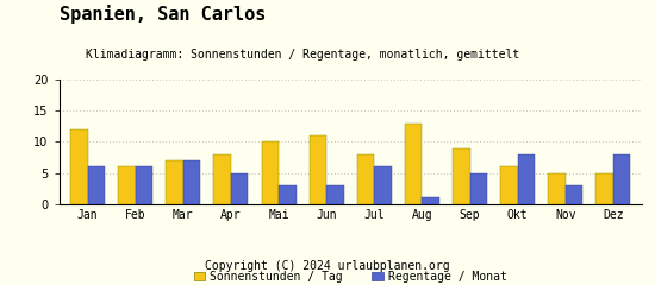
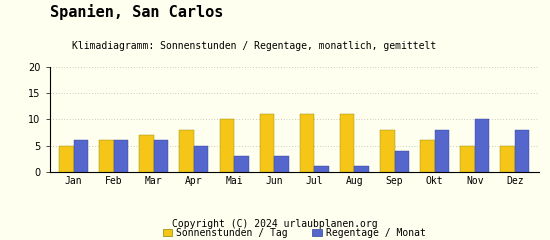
Sonnenstunden / Tag/Jan: 12 -> 5
Regentage / Monat/Mar: 7 -> 6
Sonnenstunden / Tag/Jul: 8 -> 11
Regentage / Monat/Jul: 6 -> 1
Sonnenstunden / Tag/Aug: 13 -> 11
Sonnenstunden / Tag/Sep: 9 -> 8
Regentage / Monat/Sep: 5 -> 4
Regentage / Monat/Nov: 3 -> 10
